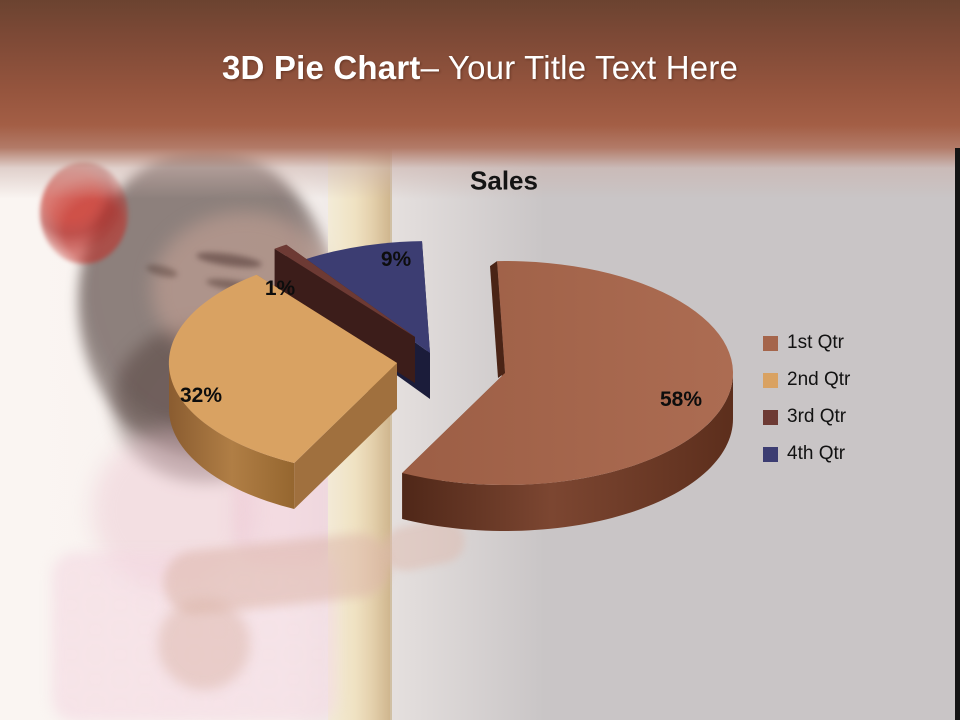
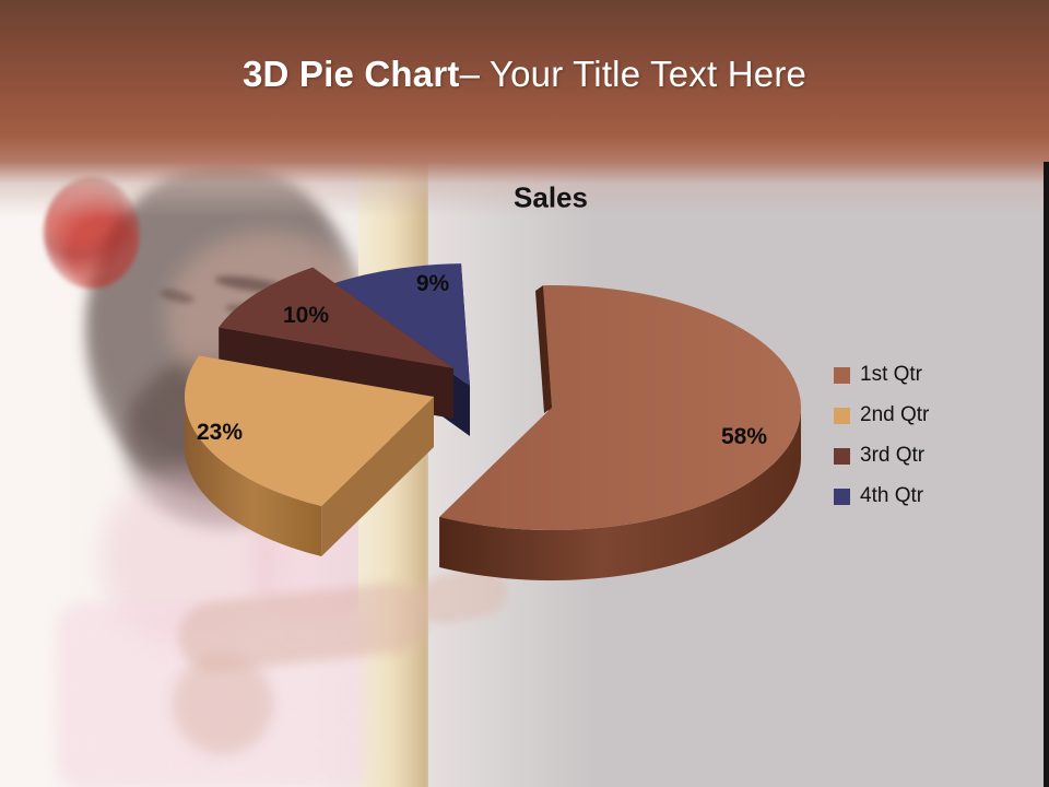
2nd Qtr: 32% -> 23%
3rd Qtr: 1% -> 10%
